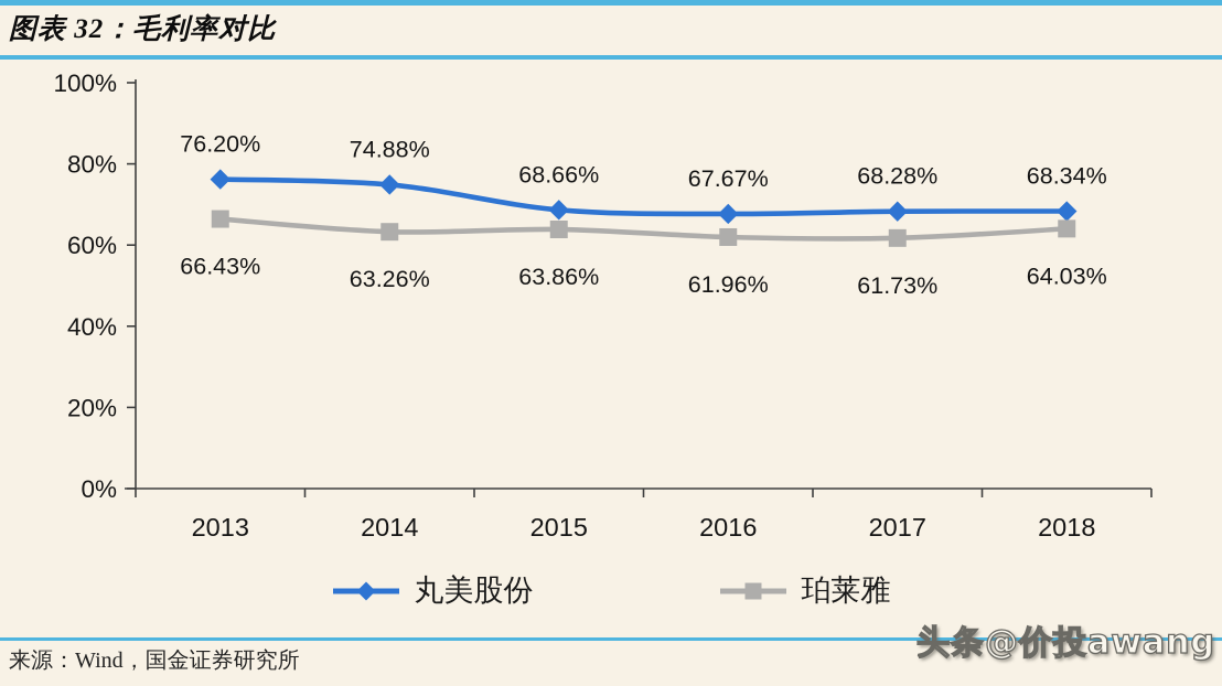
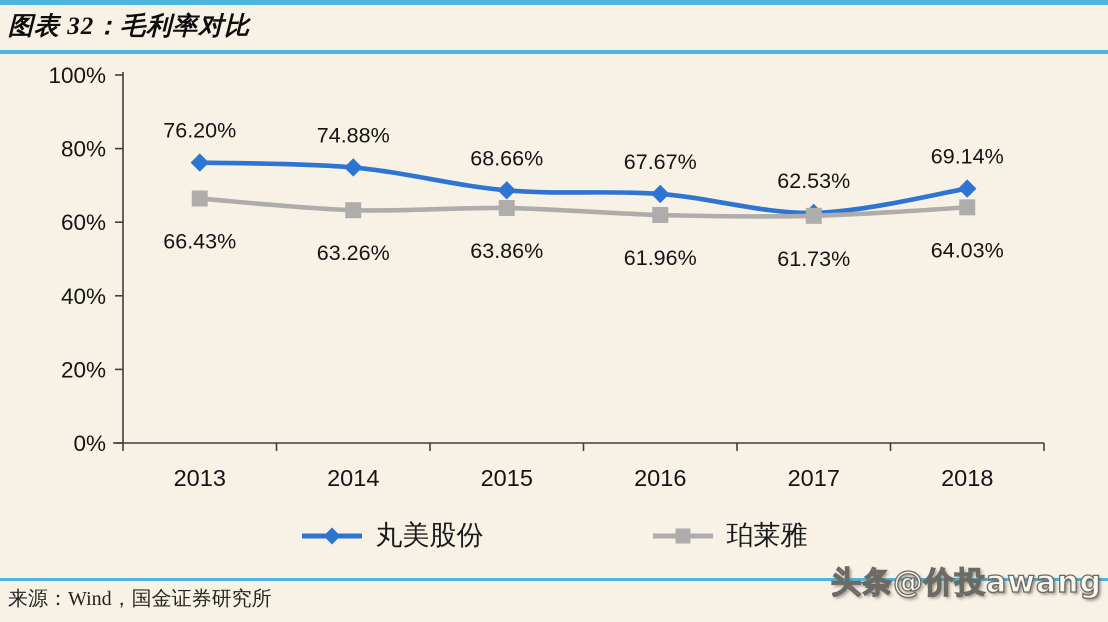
丸美股份/2017: 68.28% -> 62.53%
丸美股份/2018: 68.34% -> 69.14%
